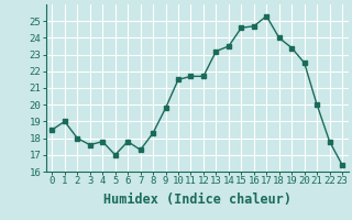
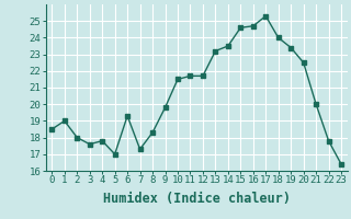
6: 17.8 -> 19.3
